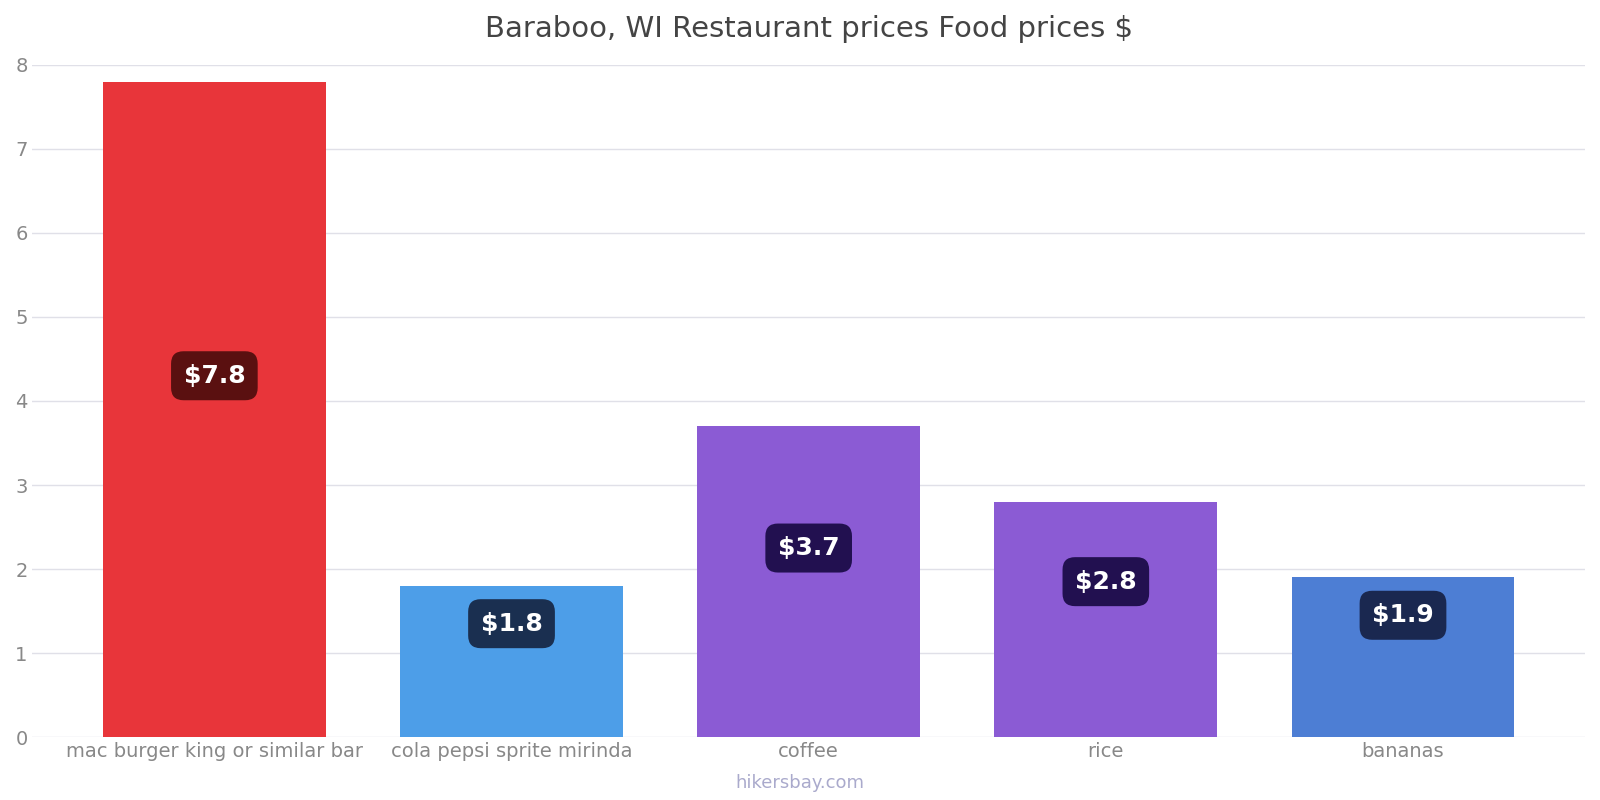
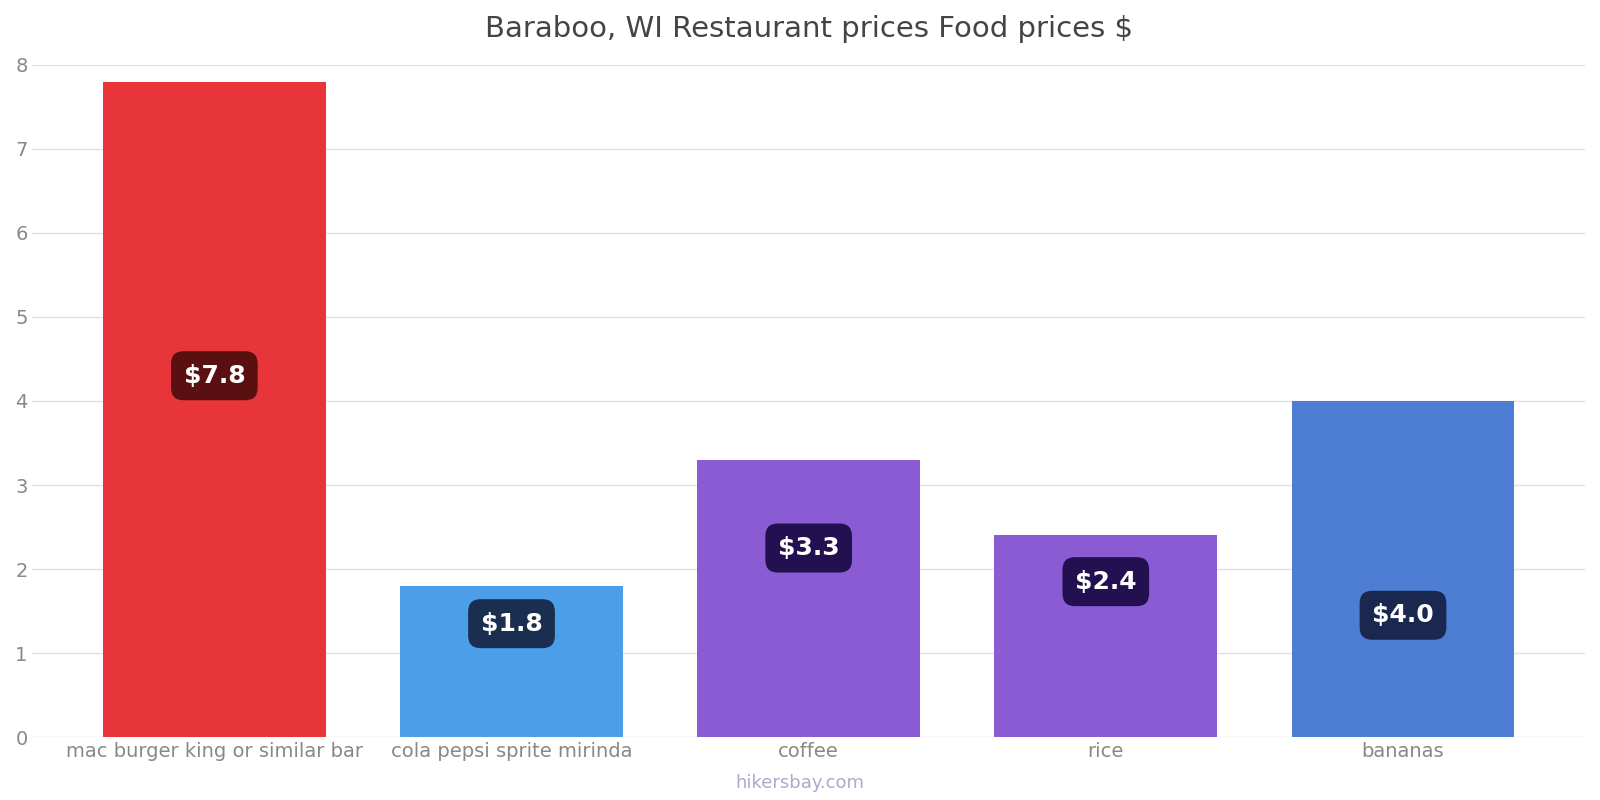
coffee: $3.7 -> $3.3
rice: $2.8 -> $2.4
bananas: $1.9 -> $4.0
